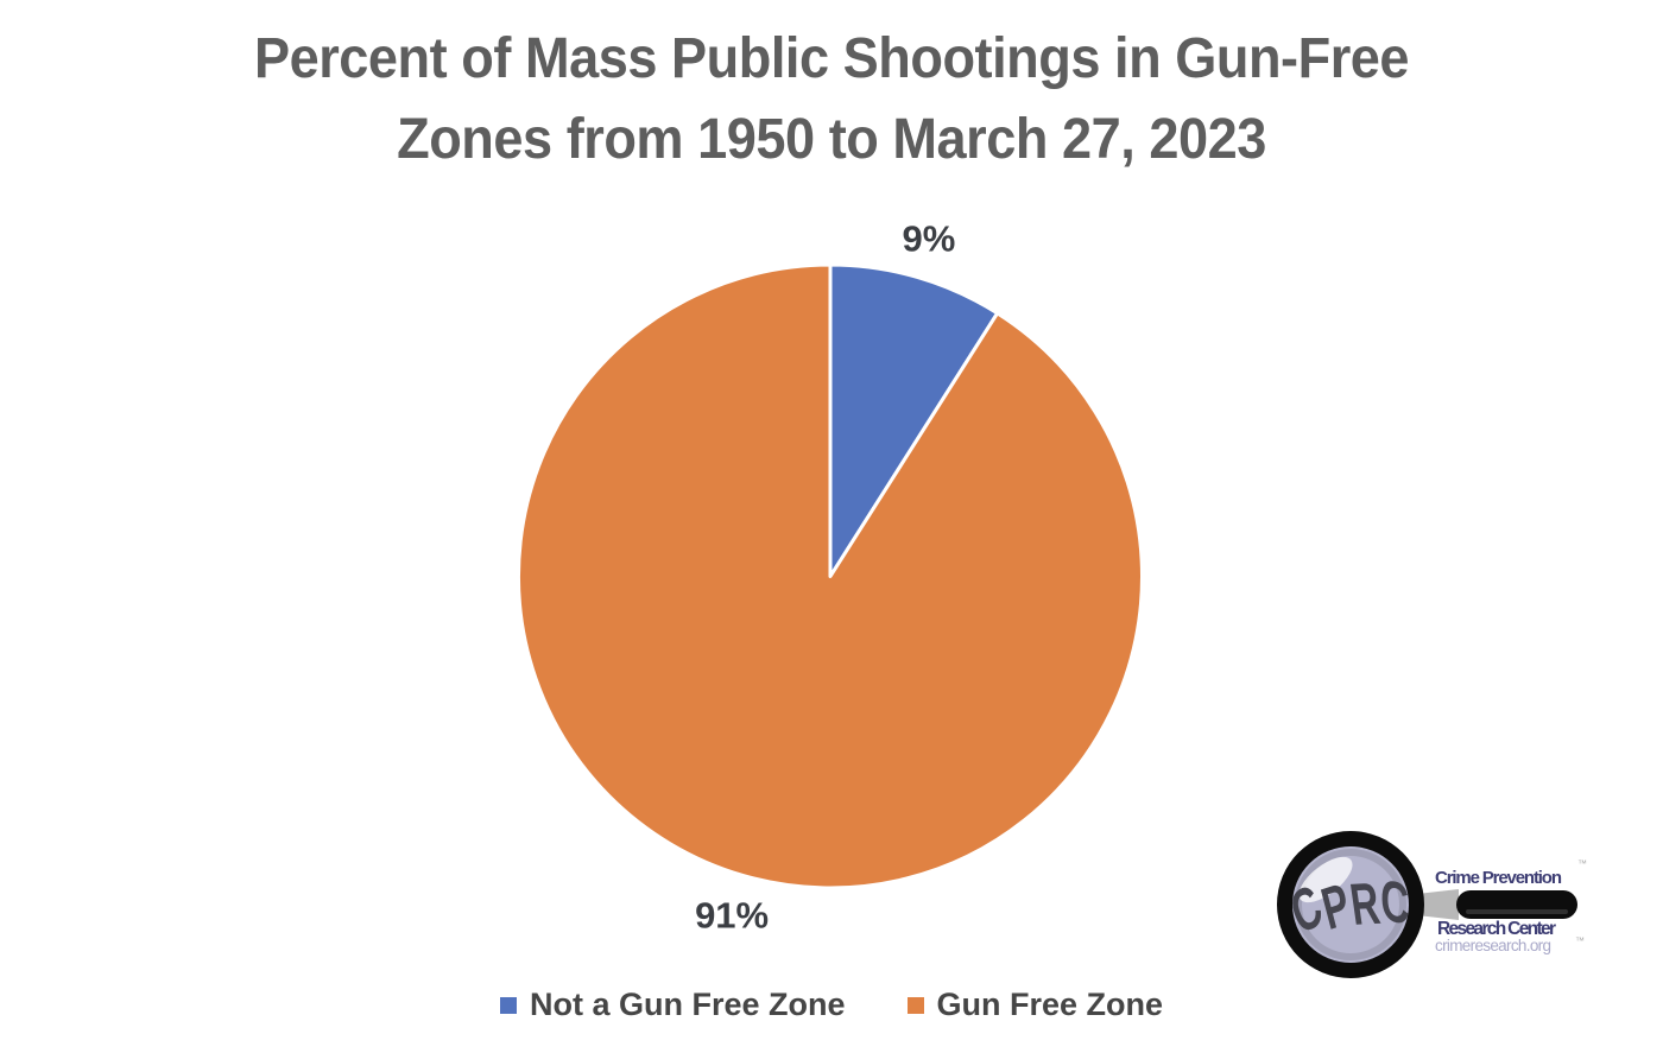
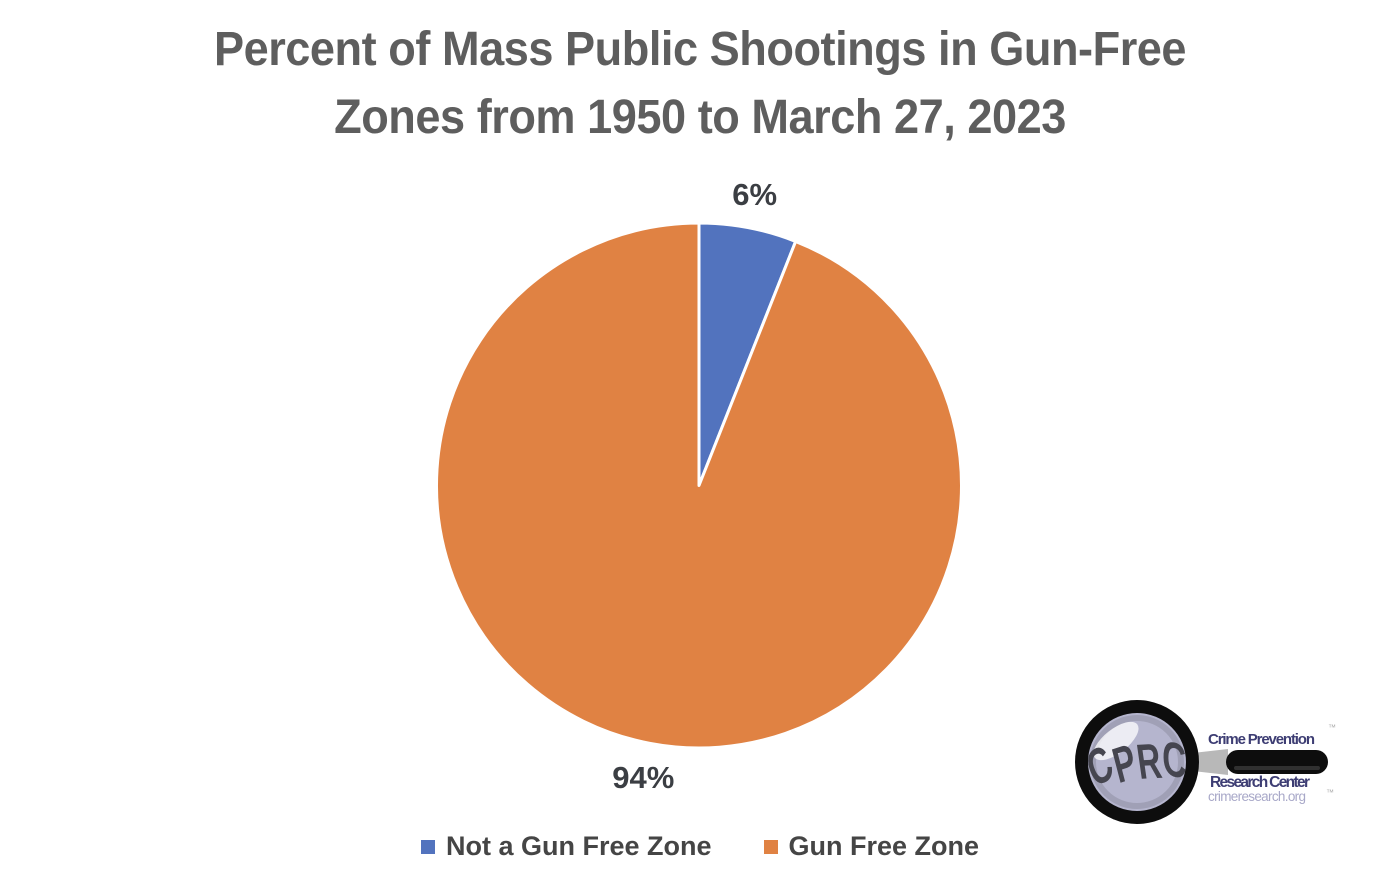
Not a Gun Free Zone: 9% -> 6%
Gun Free Zone: 91% -> 94%
